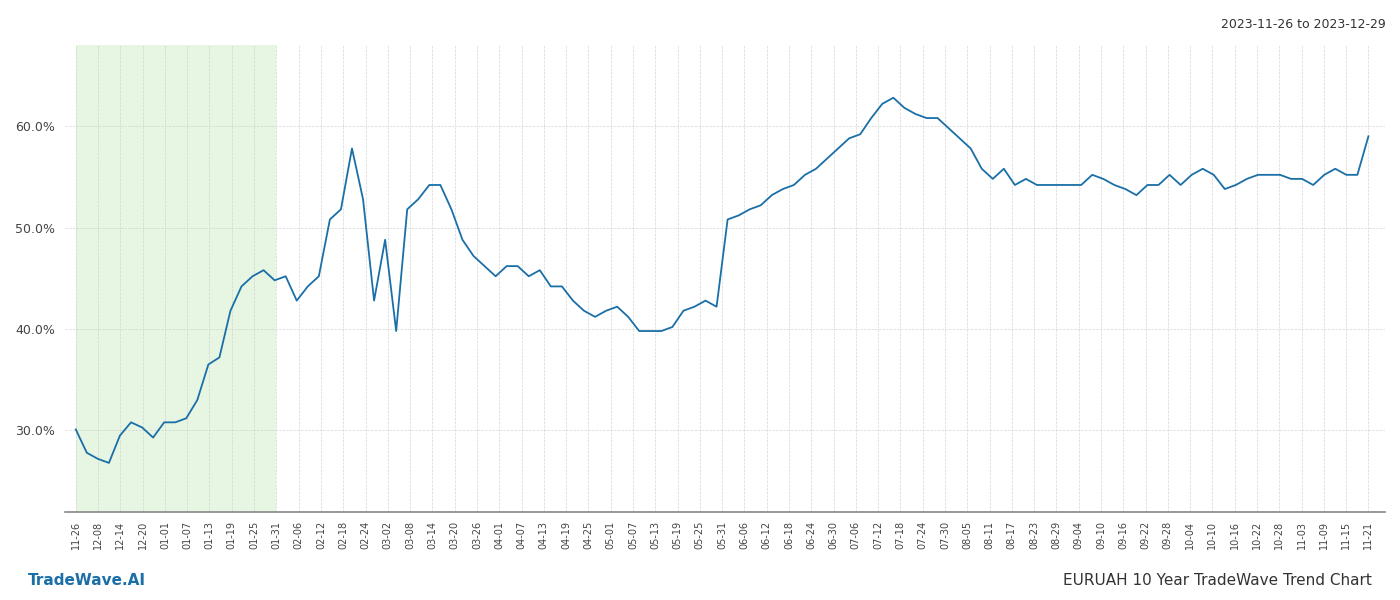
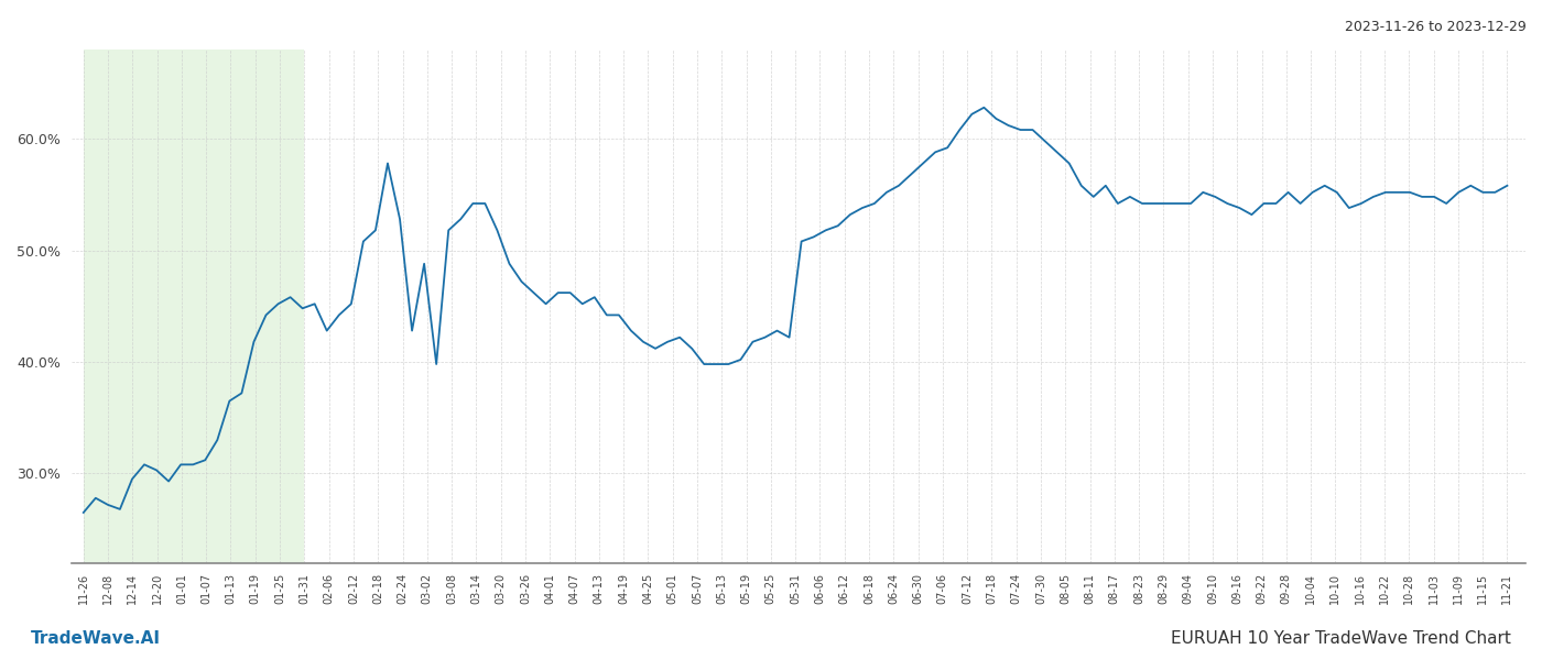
11-26: 30.1% -> 26.5%
11-21: 59.0% -> 55.8%
